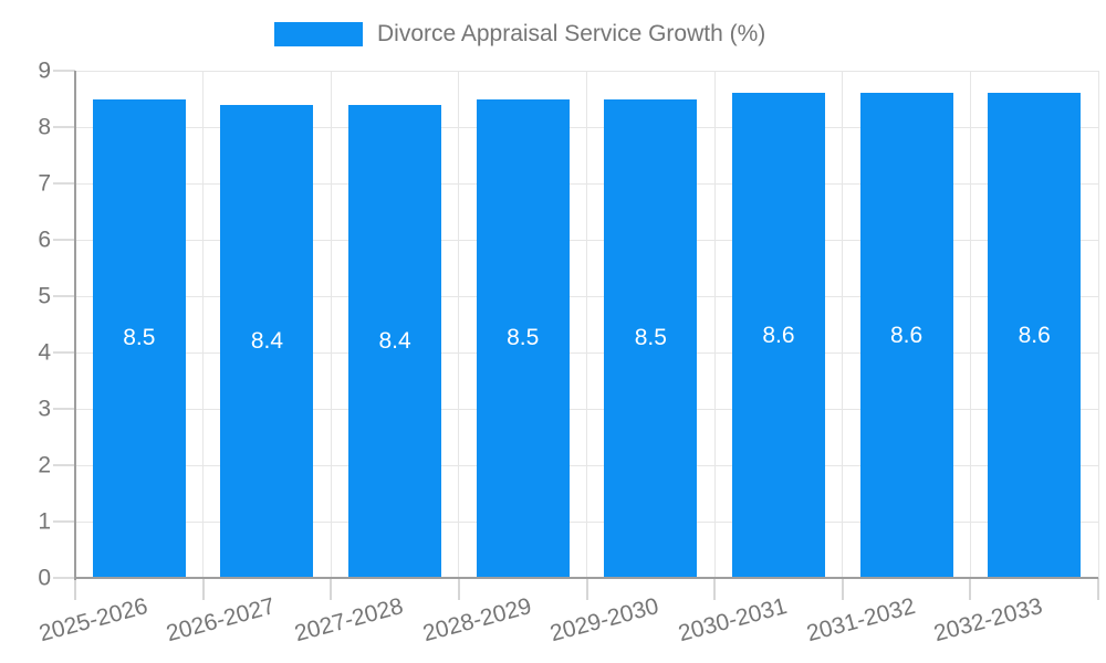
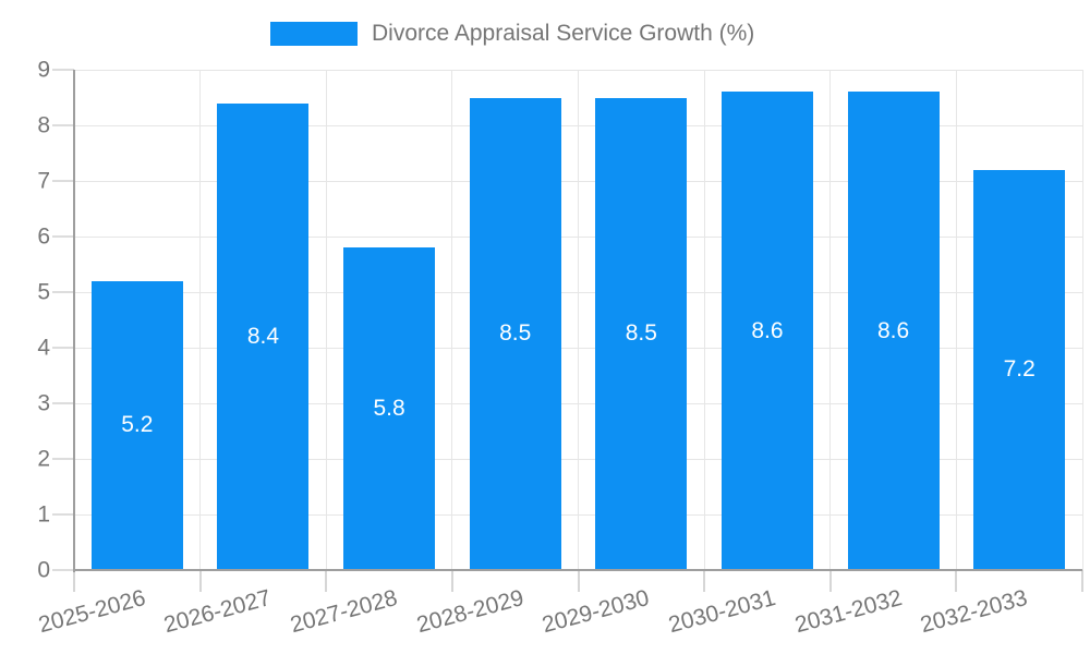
2025-2026: 8.5 -> 5.2
2027-2028: 8.4 -> 5.8
2032-2033: 8.6 -> 7.2
